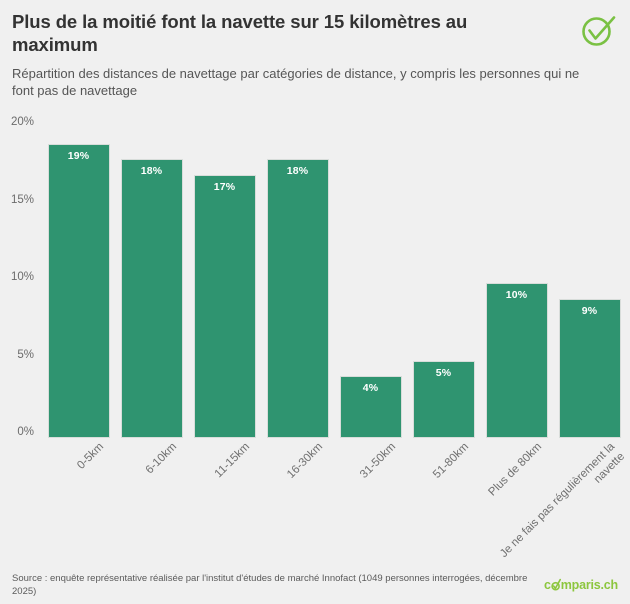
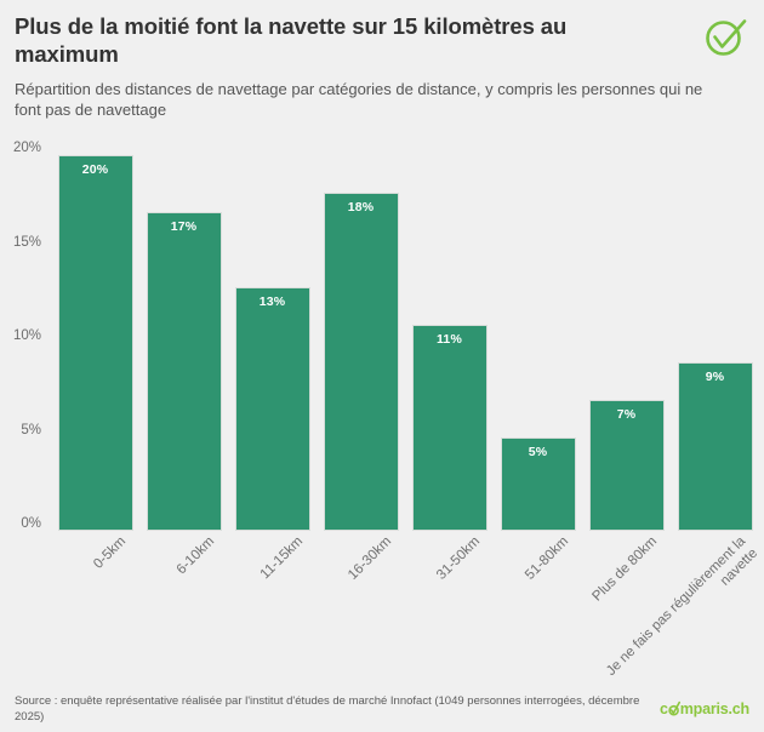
0-5km: 19% -> 20%
6-10km: 18% -> 17%
11-15km: 17% -> 13%
31-50km: 4% -> 11%
Plus de 80km: 10% -> 7%
